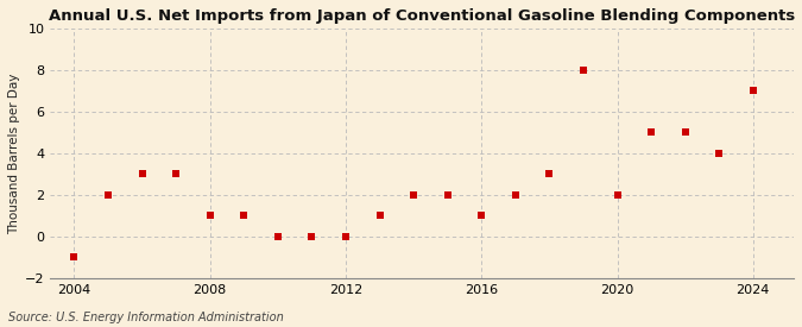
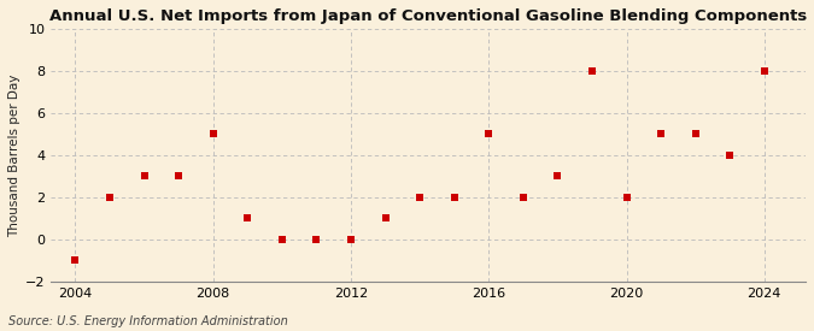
2008: 1 -> 5
2016: 1 -> 5
2024: 7 -> 8
